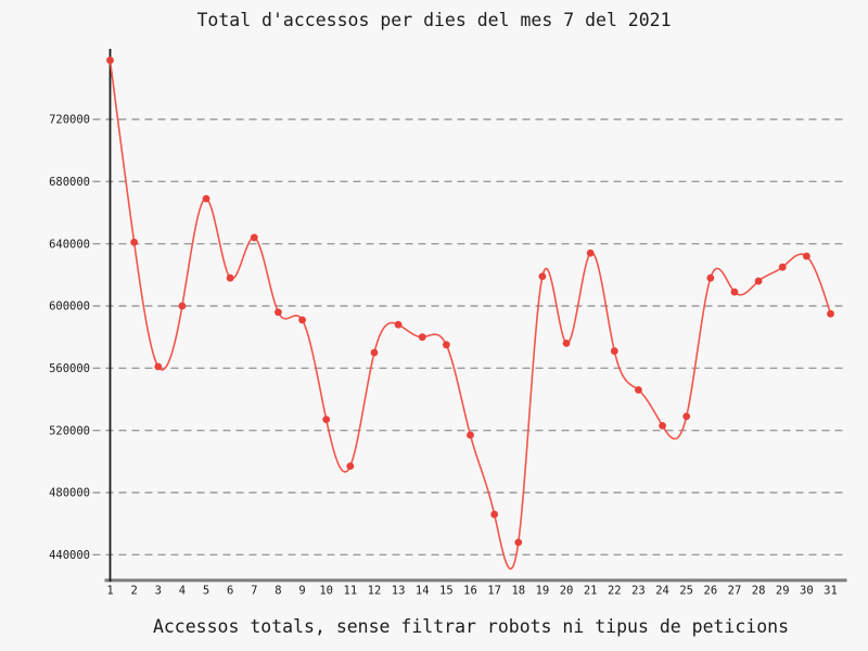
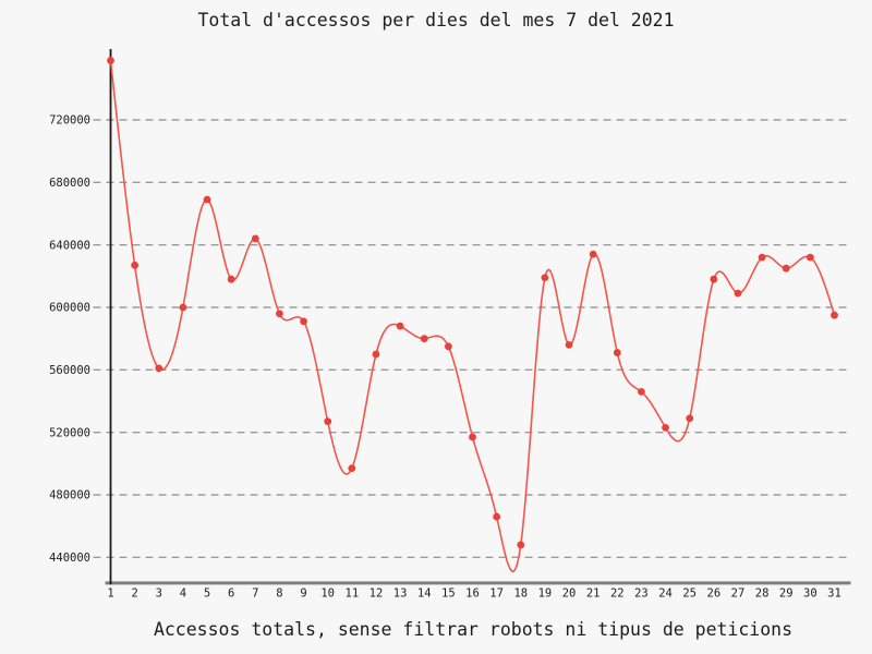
2: 641000 -> 627000
28: 616000 -> 632000
